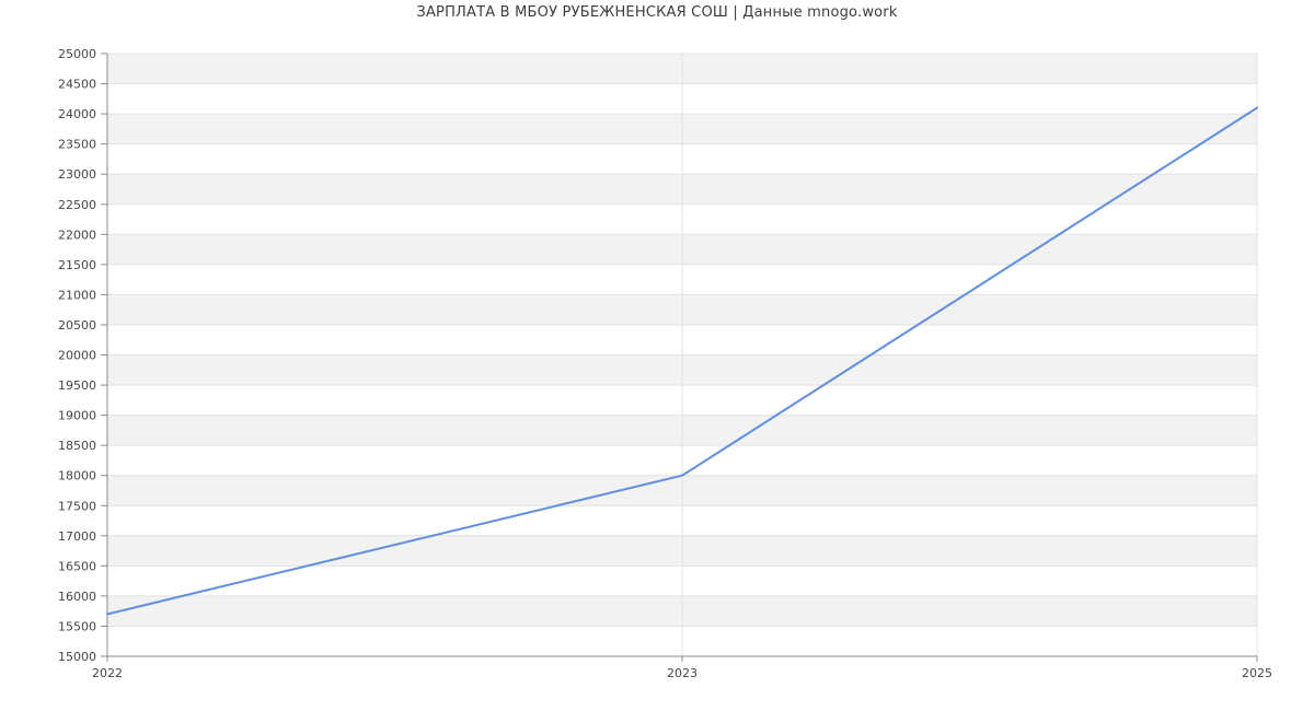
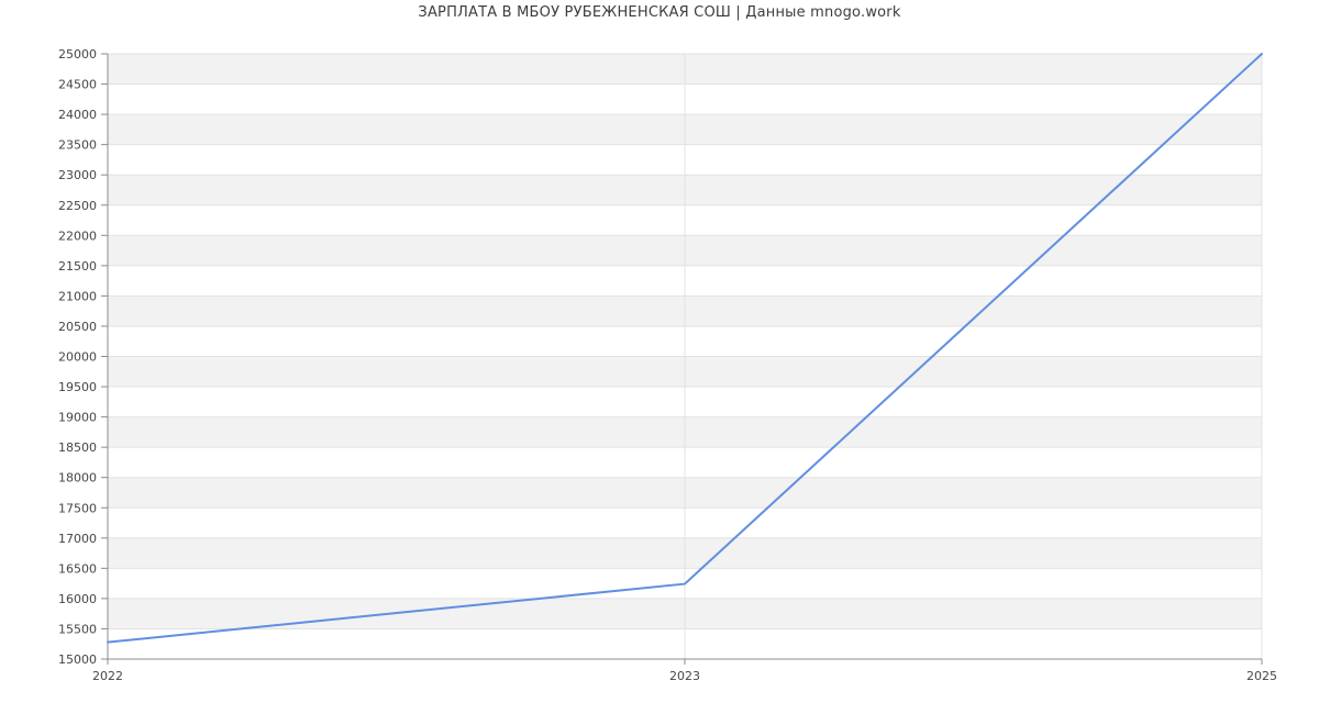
2022: 15700 -> 15300
2023: 18000 -> 16200
2025: 24100 -> 25000
